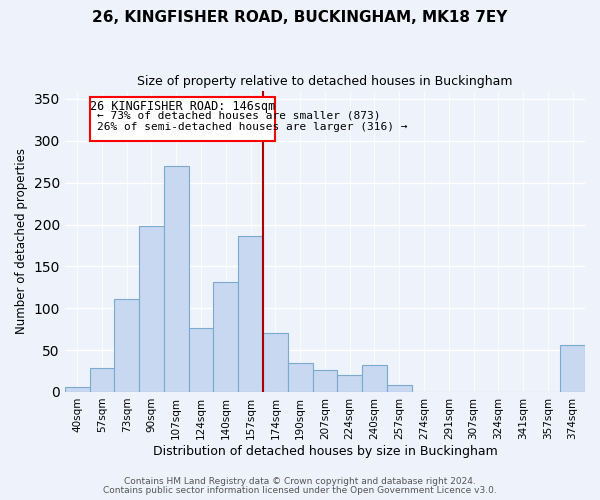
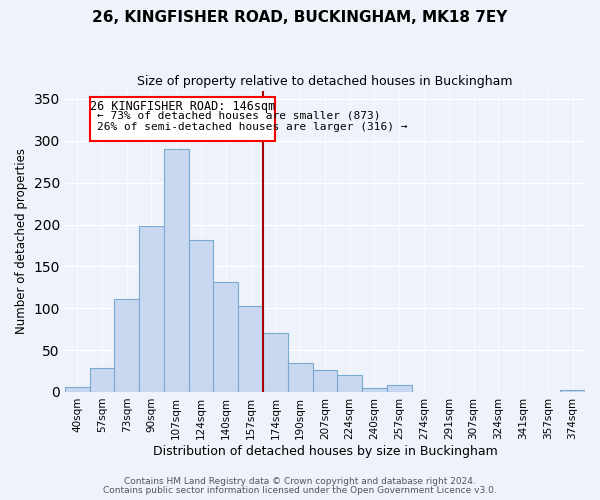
107sqm: 270 -> 290
124sqm: 76 -> 181
157sqm: 186 -> 103
240sqm: 32 -> 5
374sqm: 56 -> 2
